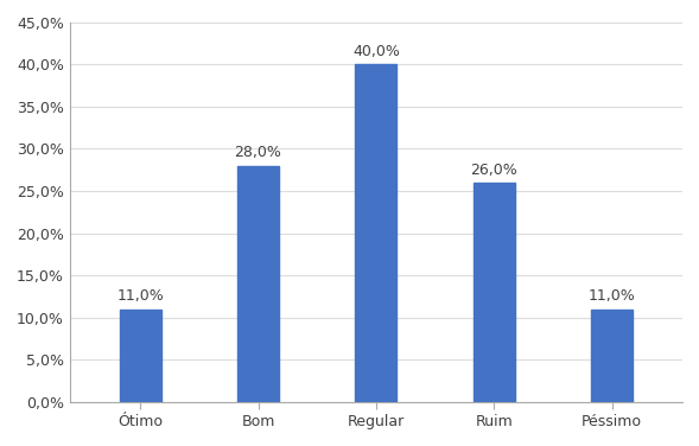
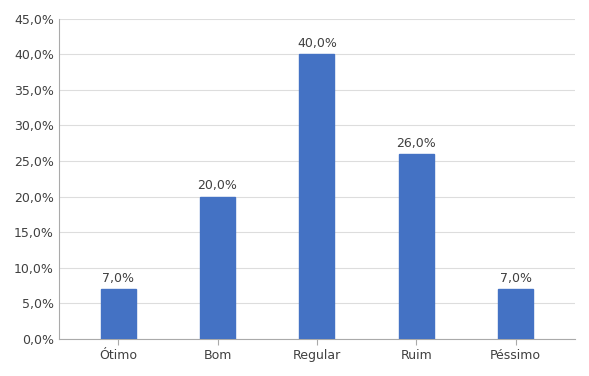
Ótimo: 11,0% -> 7,0%
Bom: 28,0% -> 20,0%
Péssimo: 11,0% -> 7,0%
